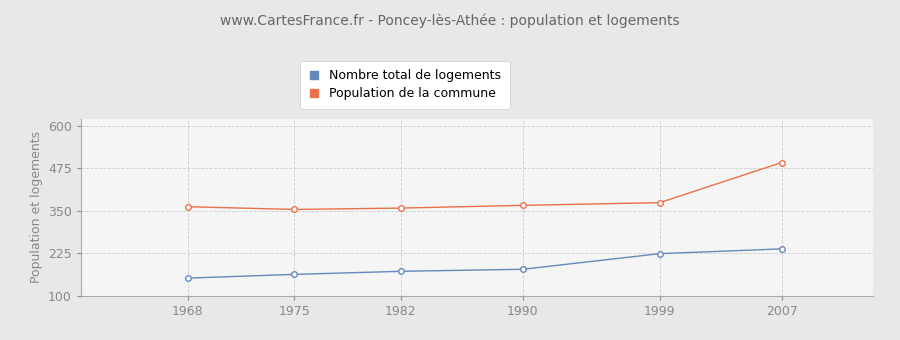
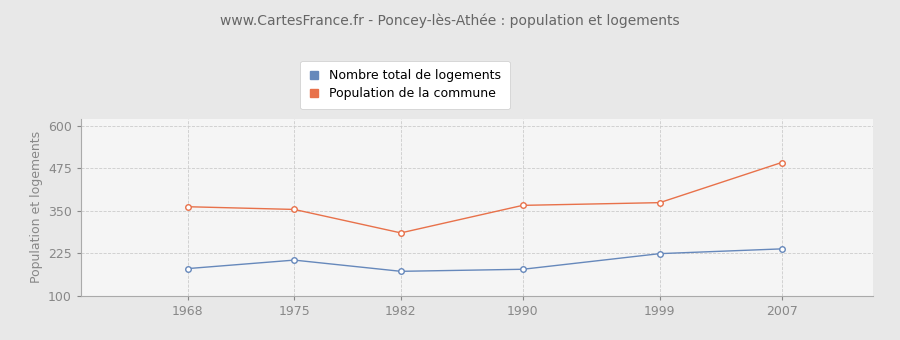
Nombre total de logements/1968: 152 -> 180
Nombre total de logements/1975: 163 -> 205
Population de la commune/1982: 358 -> 285
